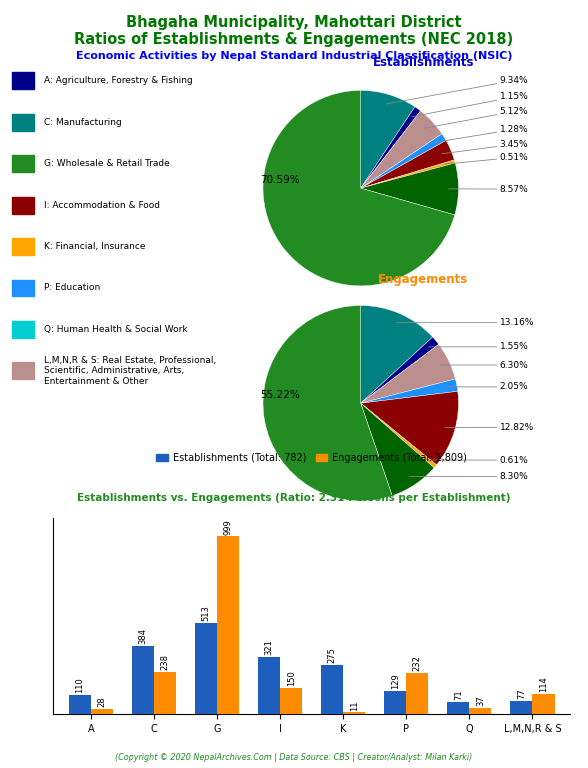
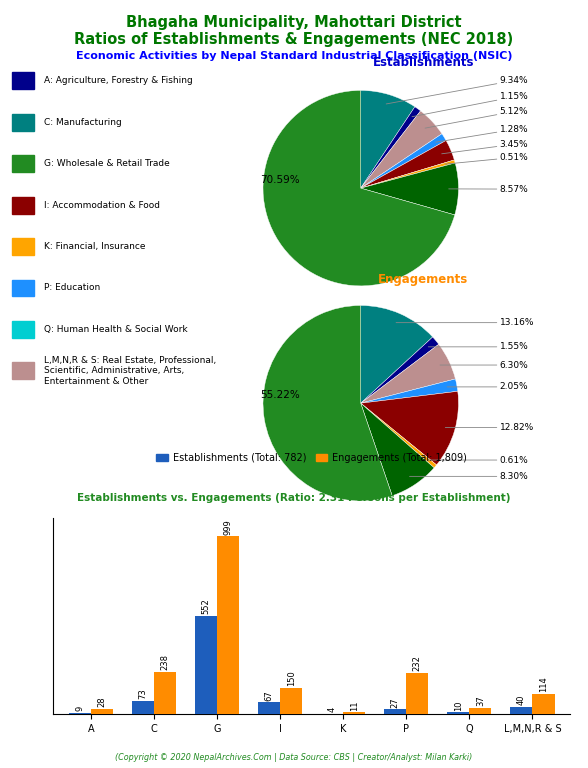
Establishments (Total: 782)/A: 110 -> 9
Establishments (Total: 782)/C: 384 -> 73
Establishments (Total: 782)/G: 513 -> 552
Establishments (Total: 782)/I: 321 -> 67
Establishments (Total: 782)/K: 275 -> 4
Establishments (Total: 782)/P: 129 -> 27
Establishments (Total: 782)/Q: 71 -> 10
Establishments (Total: 782)/L,M,N,R & S: 77 -> 40
